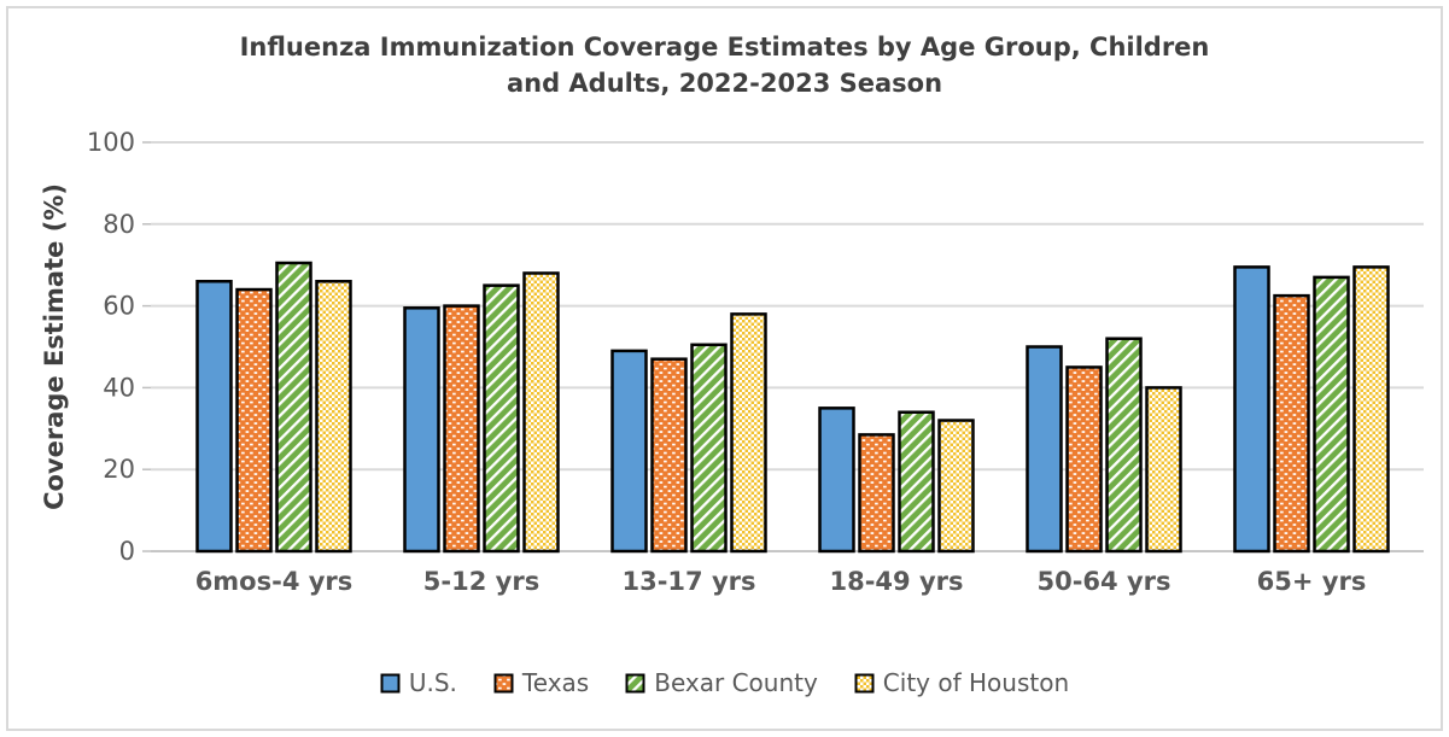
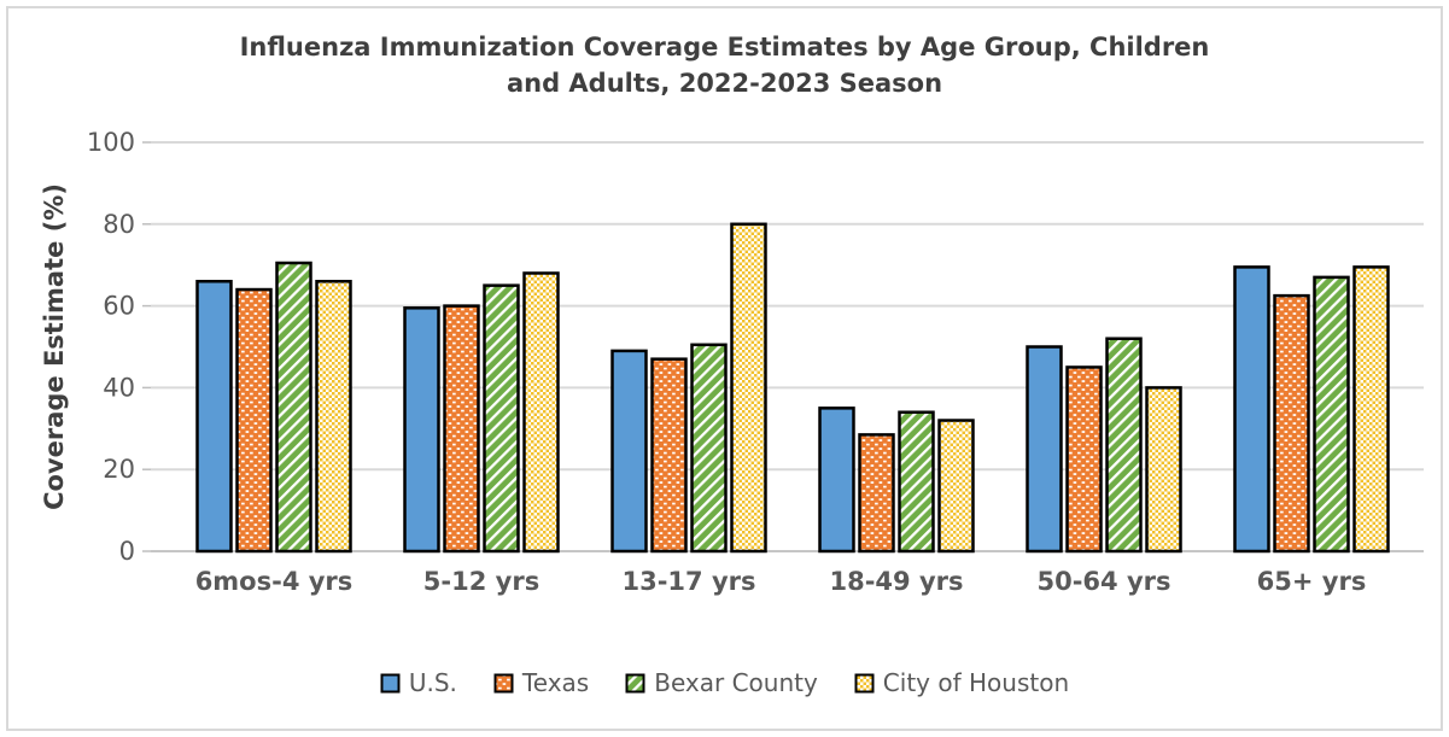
City of Houston/13-17 yrs: 58 -> 80
